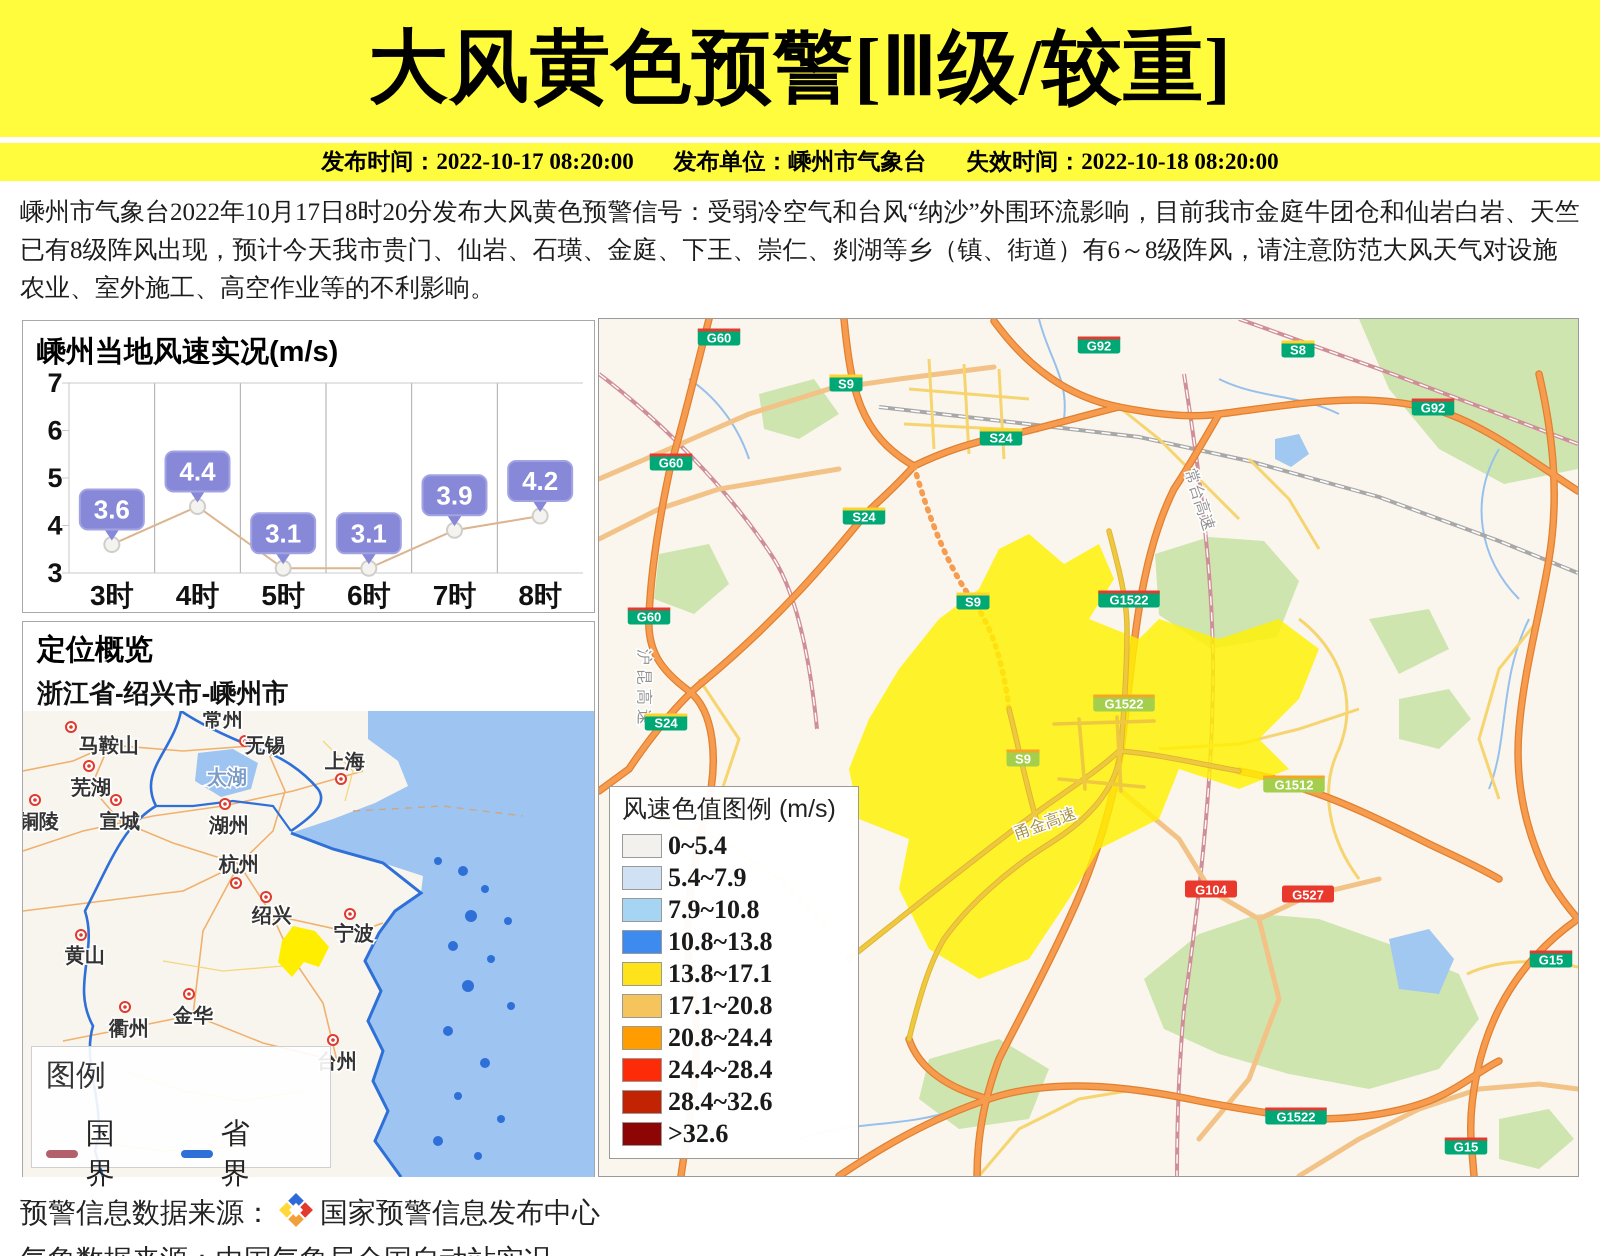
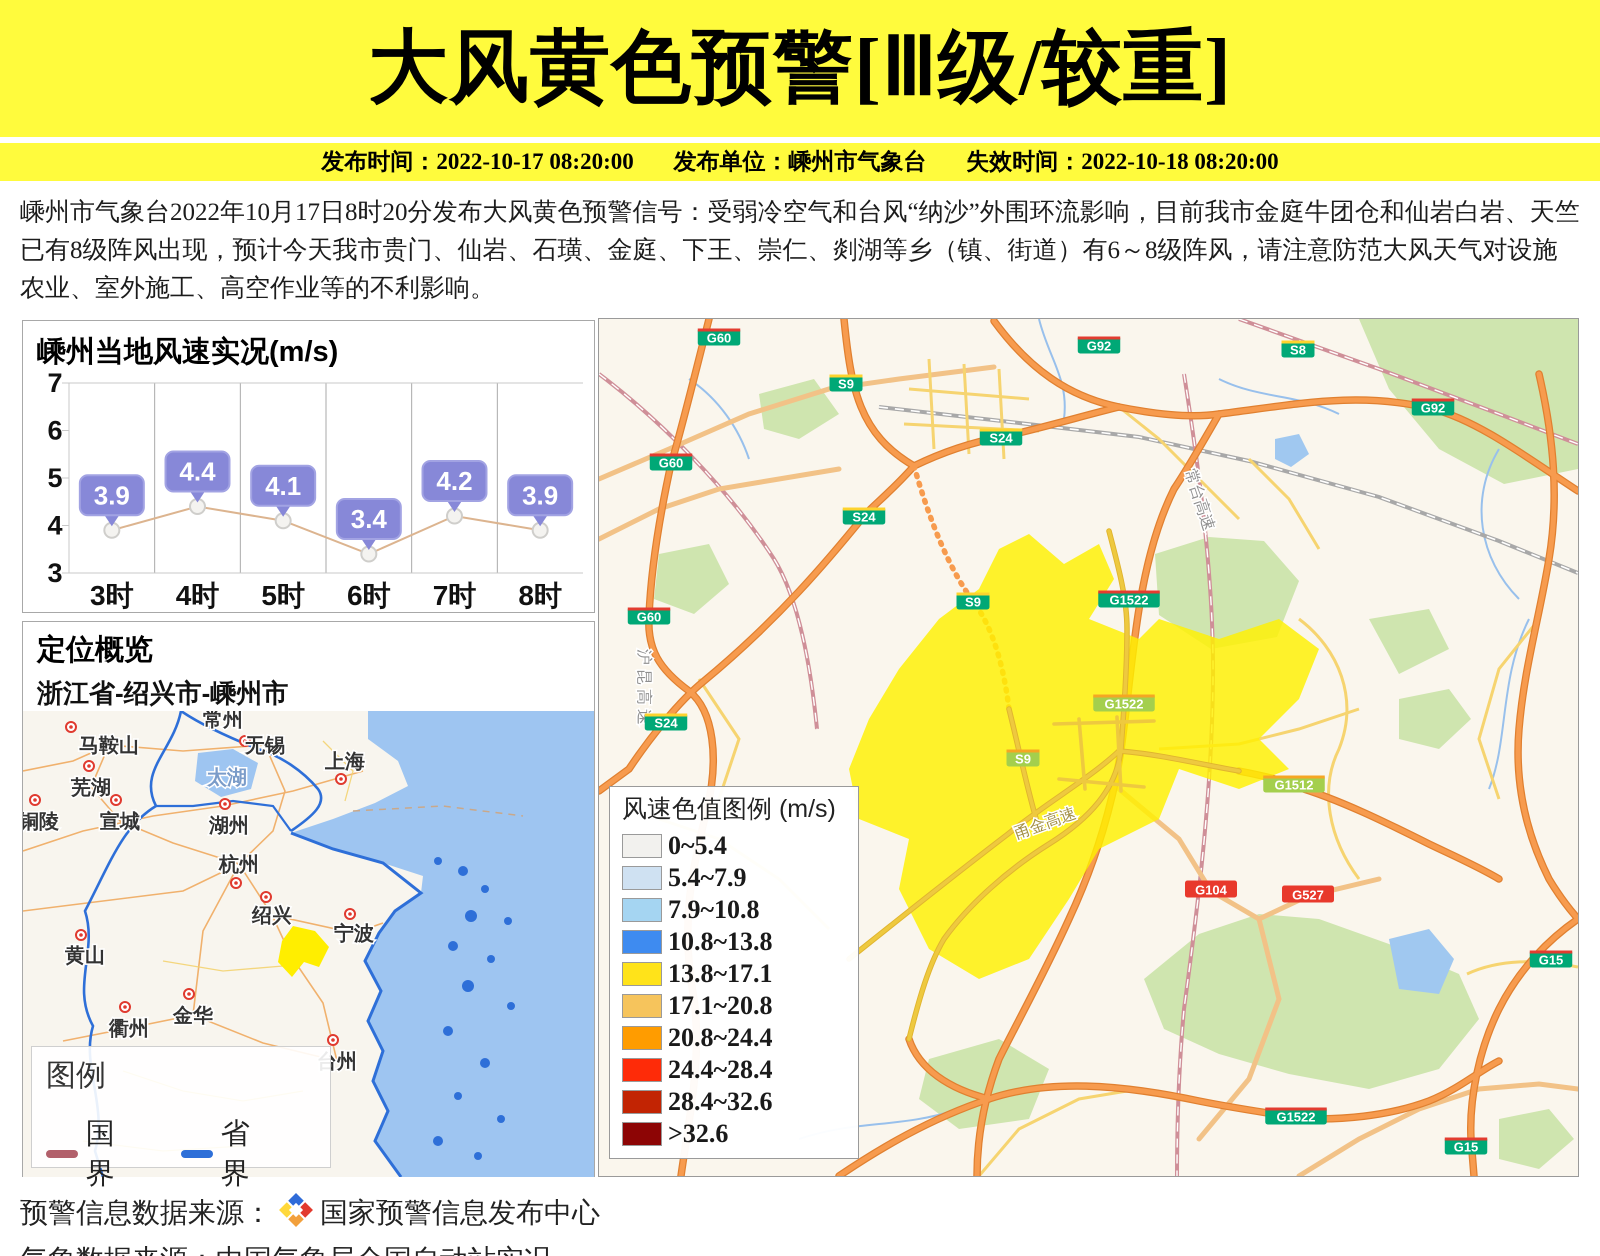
3时: 3.6 -> 3.9
5时: 3.1 -> 4.1
6时: 3.1 -> 3.4
7时: 3.9 -> 4.2
8时: 4.2 -> 3.9
